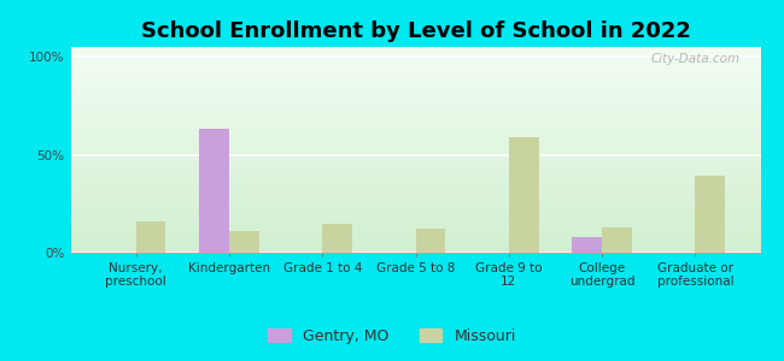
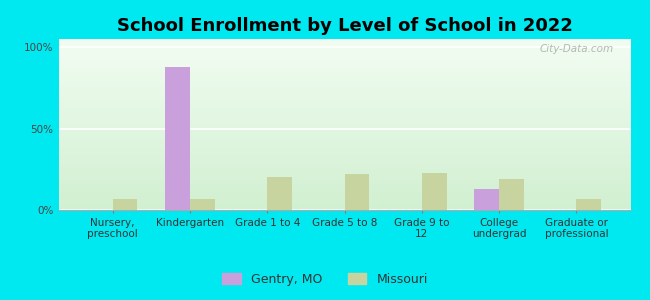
Missouri/Nursery, preschool: 16% -> 7%
Gentry, MO/Kindergarten: 63% -> 88%
Missouri/Kindergarten: 11% -> 7%
Missouri/Grade 1 to 4: 15% -> 20%
Missouri/Grade 5 to 8: 12% -> 22%
Missouri/Grade 9 to 12: 59% -> 23%
Gentry, MO/College undergrad: 8% -> 13%
Missouri/College undergrad: 13% -> 19%
Missouri/Graduate or professional: 39% -> 7%
